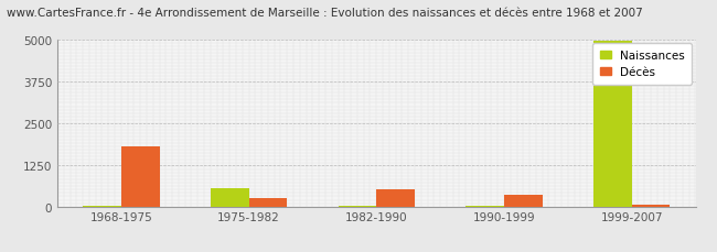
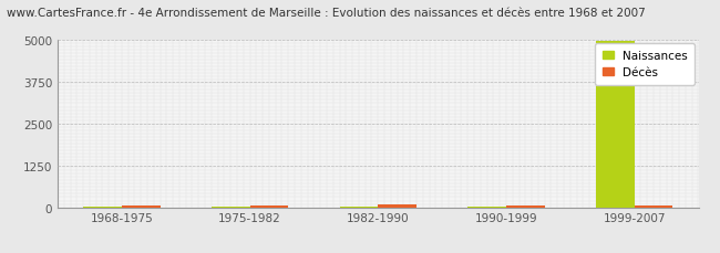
Décès/1968-1975: 1800 -> 60
Naissances/1975-1982: 550 -> 20
Décès/1975-1982: 250 -> 60
Décès/1982-1990: 500 -> 70
Décès/1990-1999: 350 -> 60
